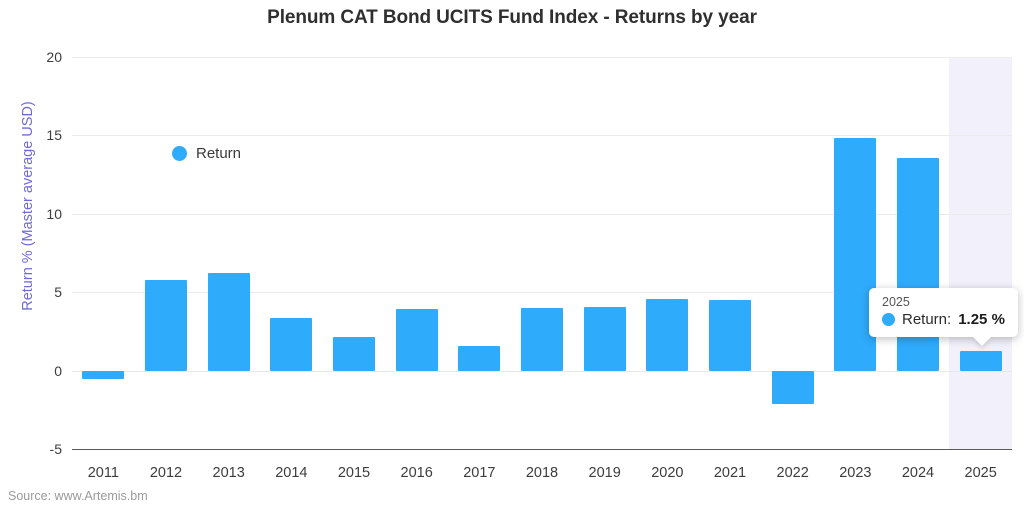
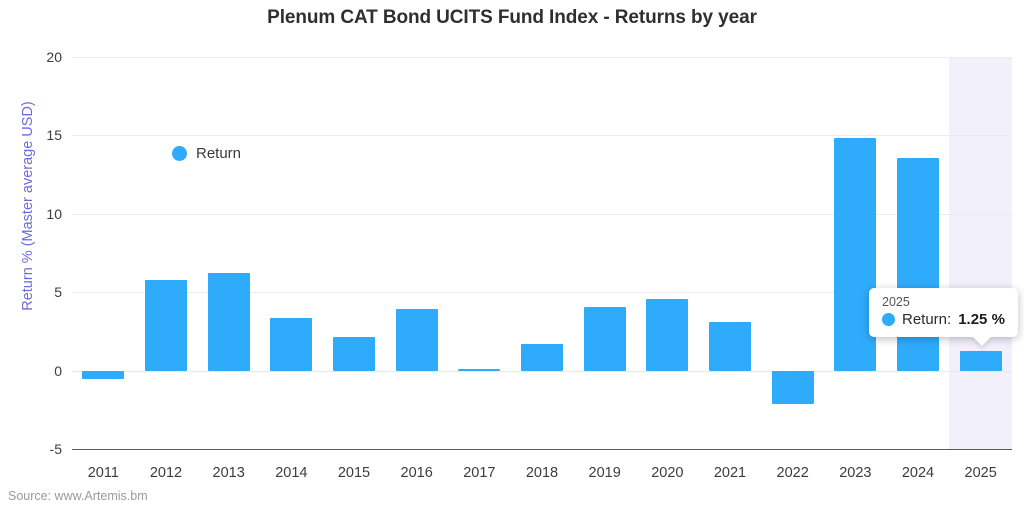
2017: 1.6 -> 0.1
2018: 4.0 -> 1.7
2021: 4.5 -> 3.1
